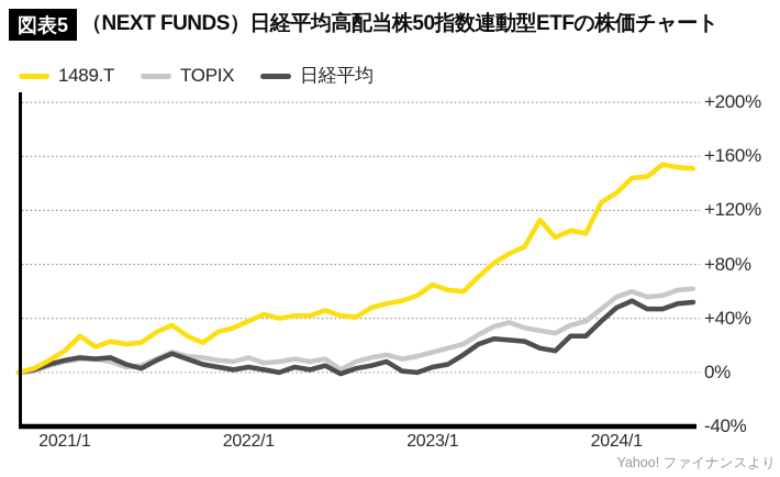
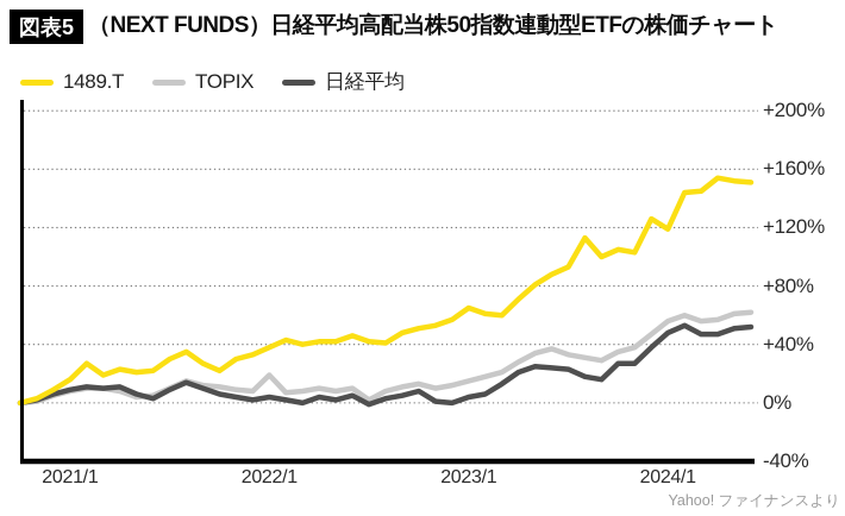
TOPIX/2022/1: 11% -> 19%
1489.T/2024/1: 133% -> 119%
